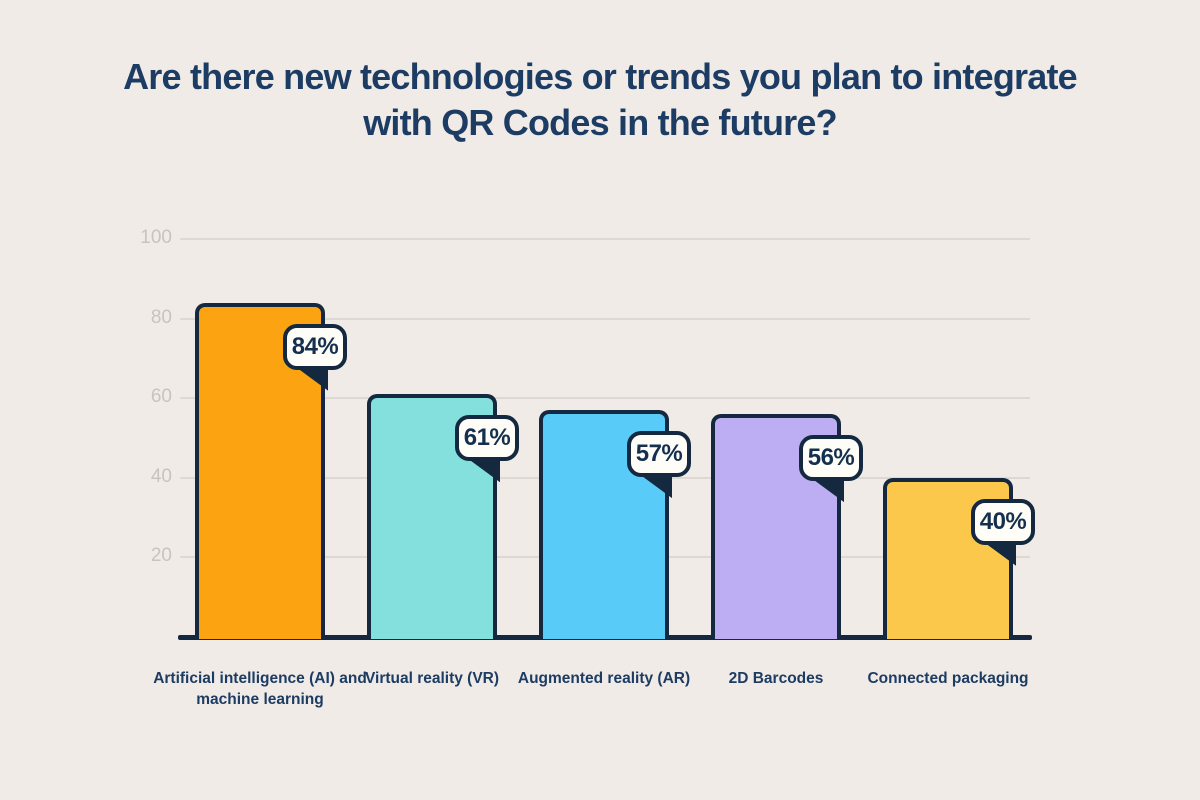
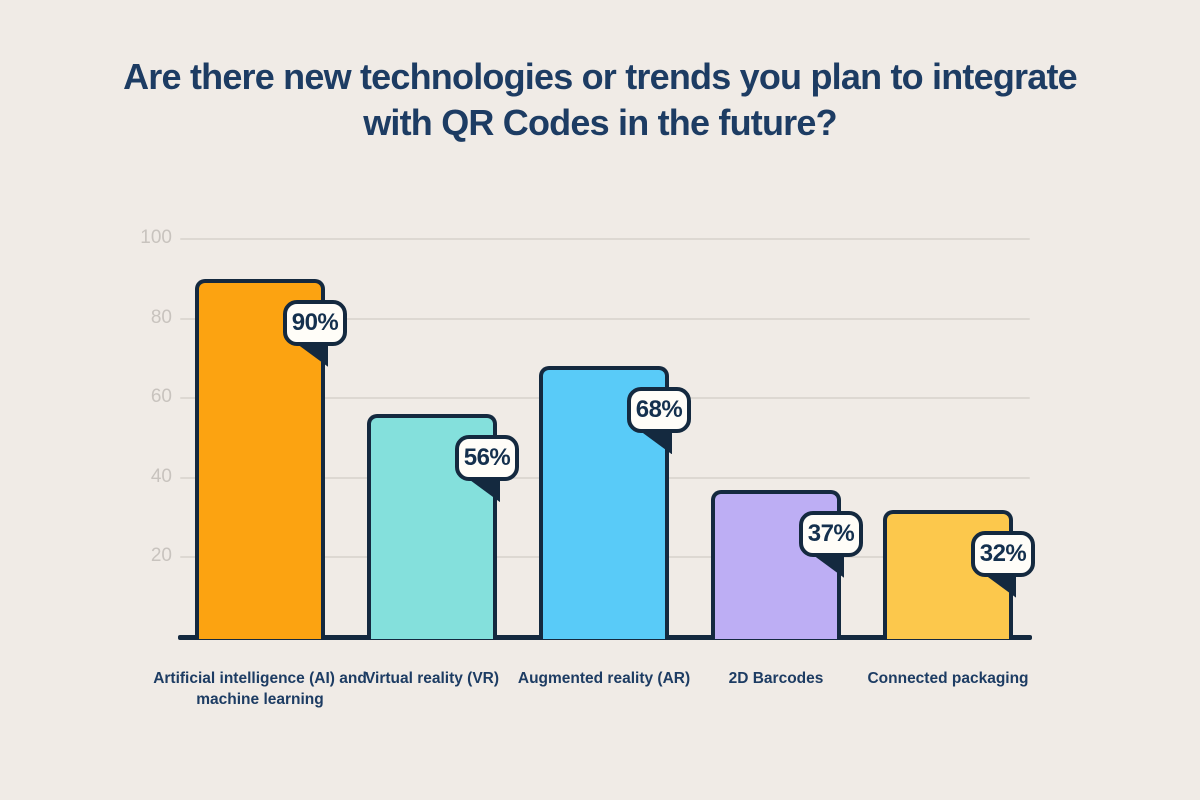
Artificial intelligence (AI) and machine learning: 84% -> 90%
Virtual reality (VR): 61% -> 56%
Augmented reality (AR): 57% -> 68%
2D Barcodes: 56% -> 37%
Connected packaging: 40% -> 32%
